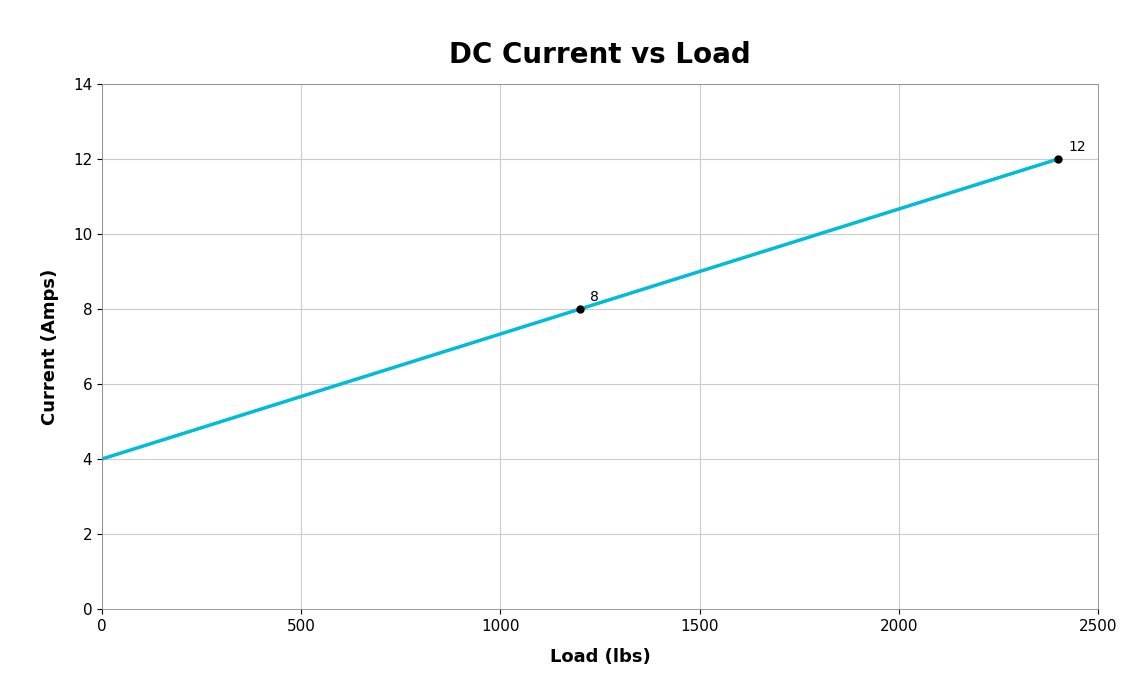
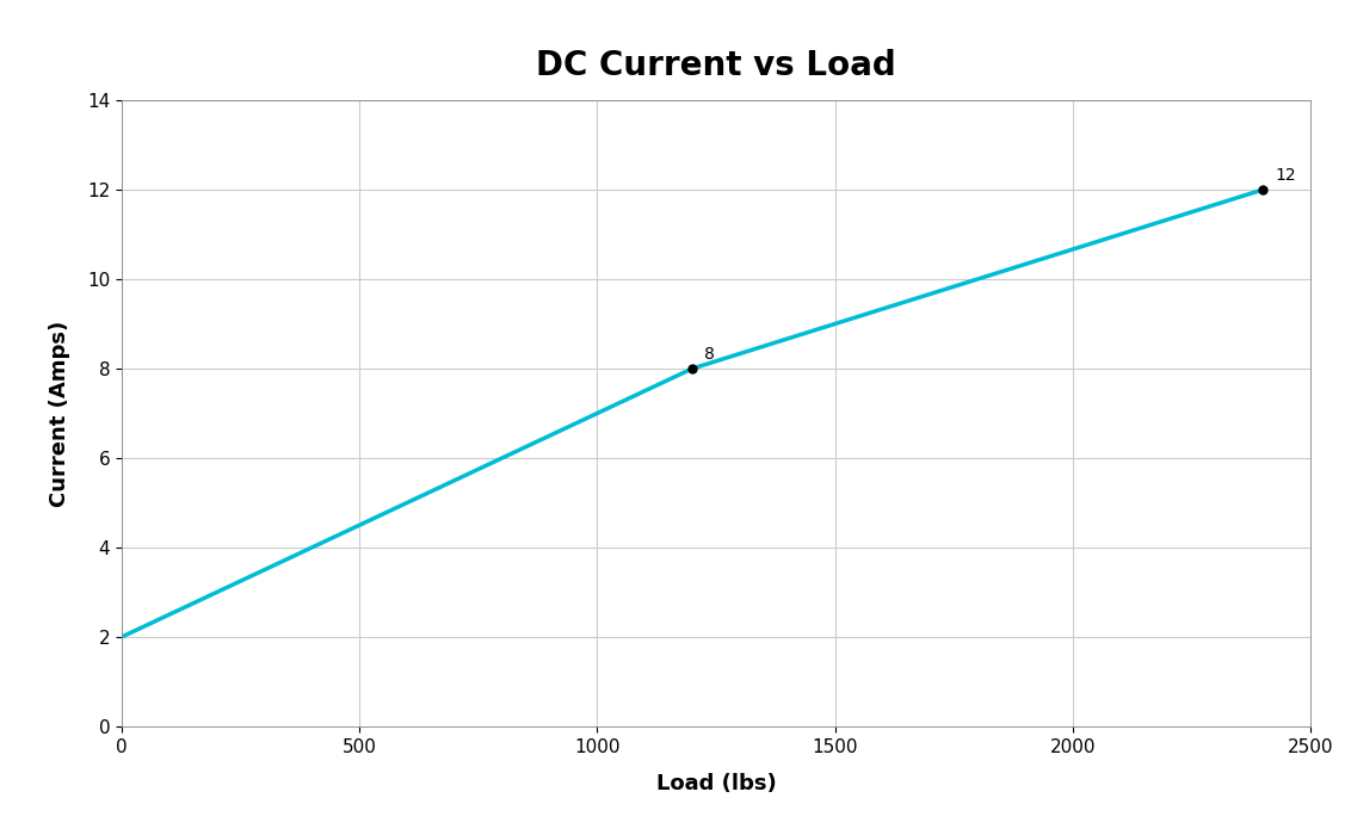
0: 4 -> 2
